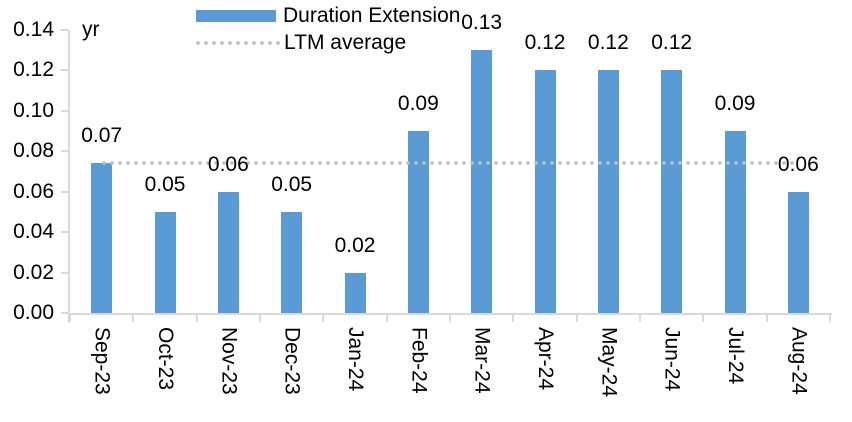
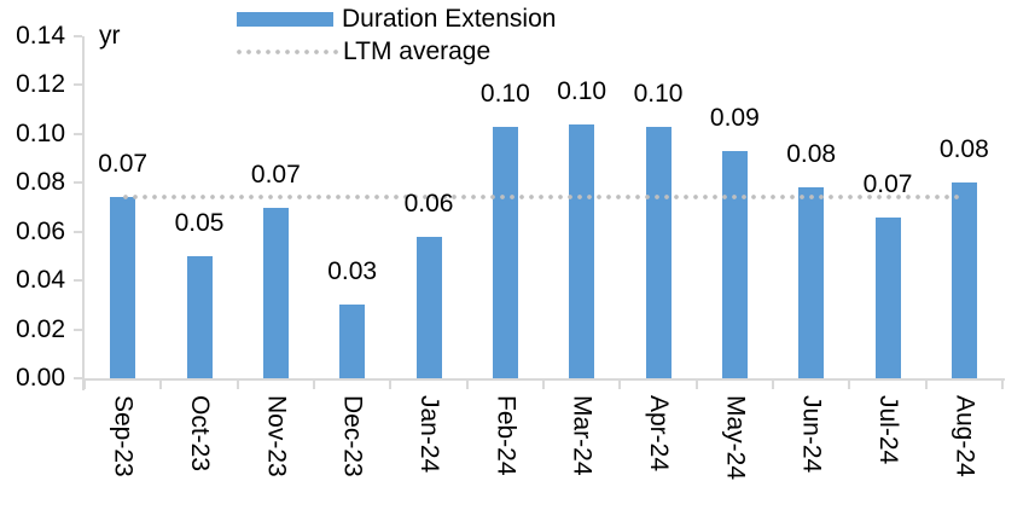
Nov-23: 0.06 -> 0.07
Dec-23: 0.05 -> 0.03
Jan-24: 0.02 -> 0.06
Feb-24: 0.09 -> 0.10
Mar-24: 0.13 -> 0.10
Apr-24: 0.12 -> 0.10
May-24: 0.12 -> 0.09
Jun-24: 0.12 -> 0.08
Jul-24: 0.09 -> 0.07
Aug-24: 0.06 -> 0.08
